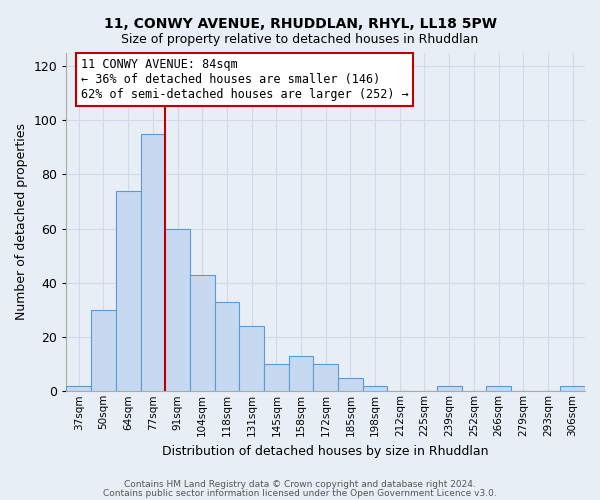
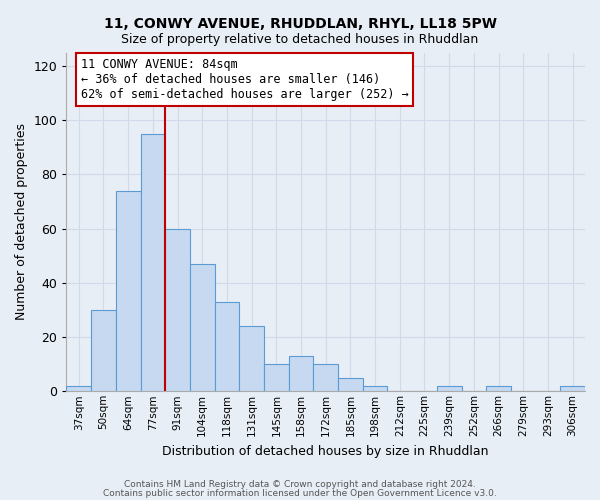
104sqm: 43 -> 47
